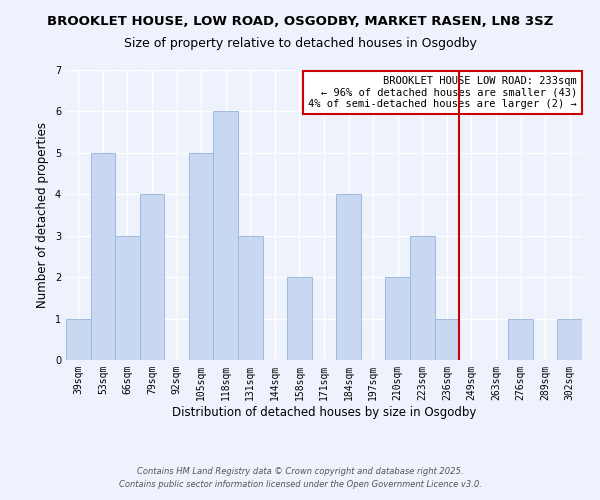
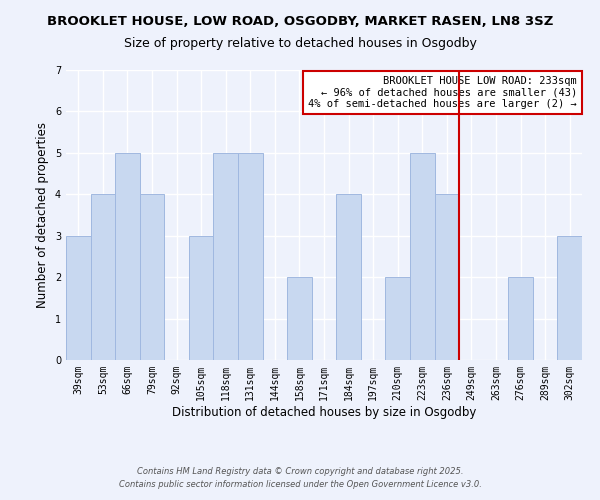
39sqm: 1 -> 3
53sqm: 5 -> 4
66sqm: 3 -> 5
105sqm: 5 -> 3
118sqm: 6 -> 5
131sqm: 3 -> 5
223sqm: 3 -> 5
236sqm: 1 -> 4
276sqm: 1 -> 2
302sqm: 1 -> 3
